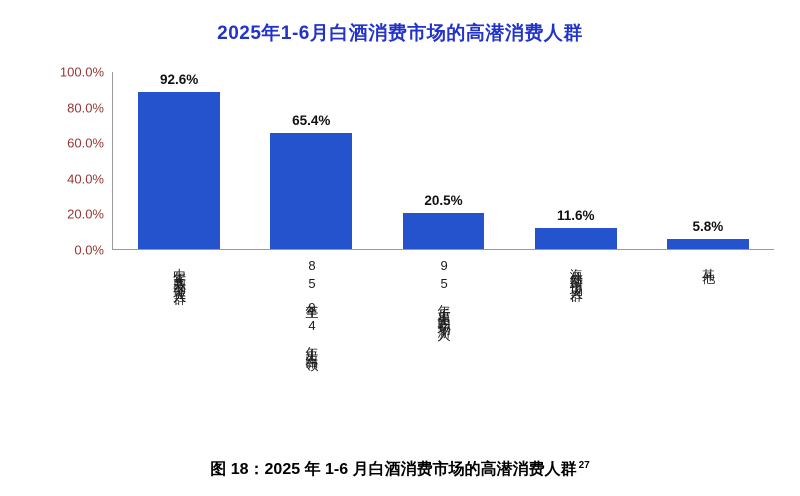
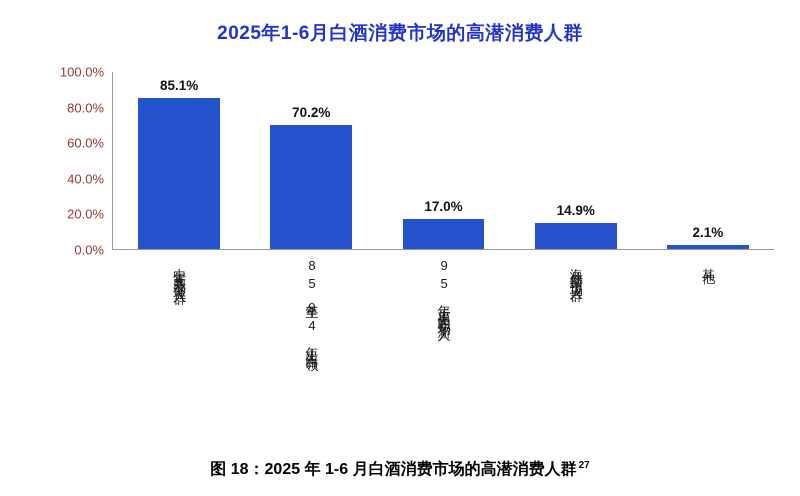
中年商务及管理人群: 92.6% -> 85.1%
85年至94年出生白领: 65.4% -> 70.2%
95年后出生的职场新人: 20.5% -> 17.0%
海外新增市场人群: 11.6% -> 14.9%
其他: 5.8% -> 2.1%
